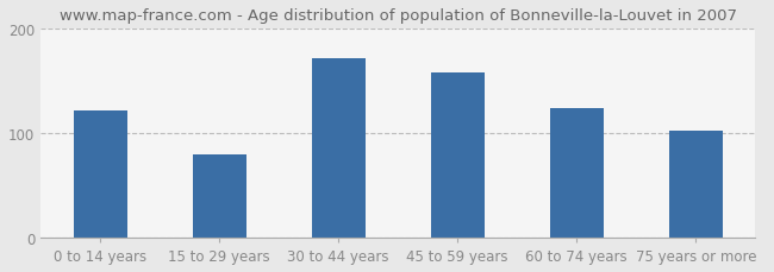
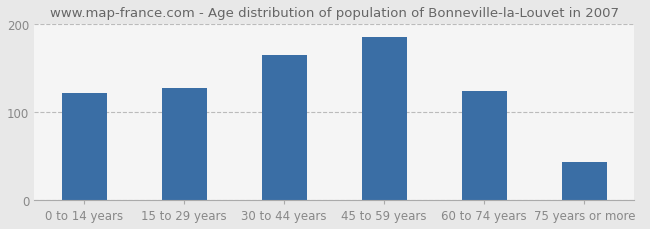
15 to 29 years: 80 -> 128
30 to 44 years: 172 -> 165
45 to 59 years: 158 -> 185
75 years or more: 102 -> 43
